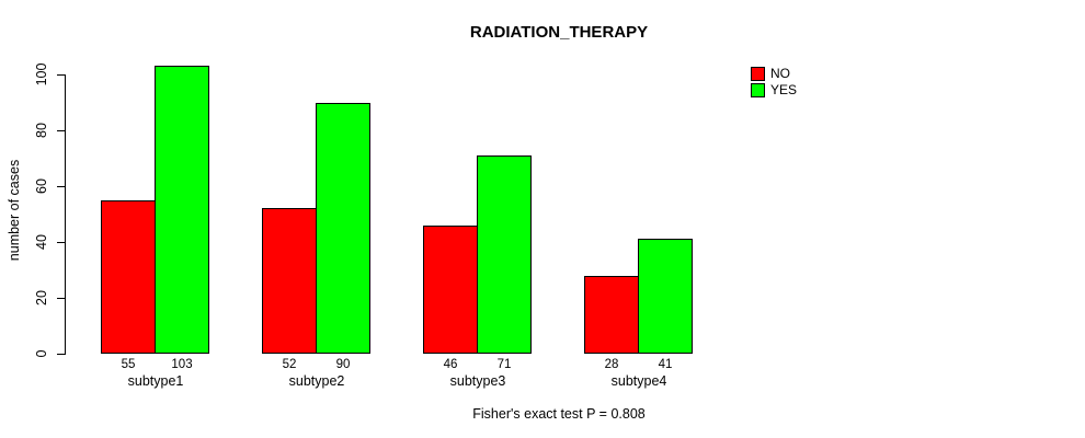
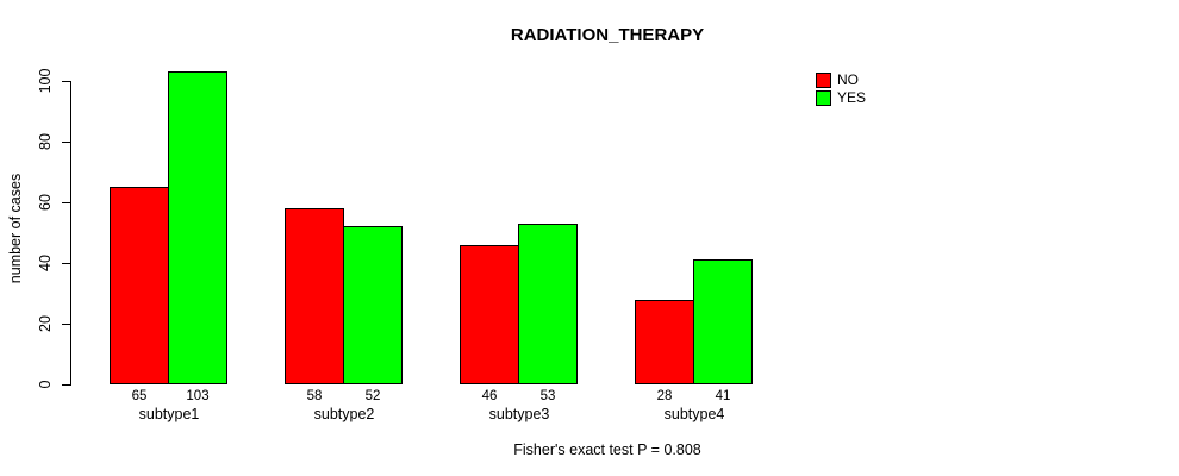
NO/subtype1: 55 -> 65
NO/subtype2: 52 -> 58
YES/subtype2: 90 -> 52
YES/subtype3: 71 -> 53
